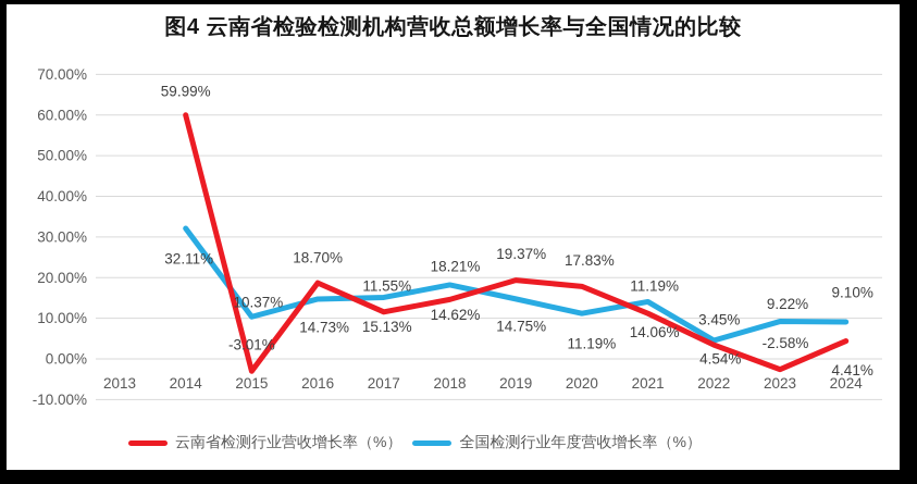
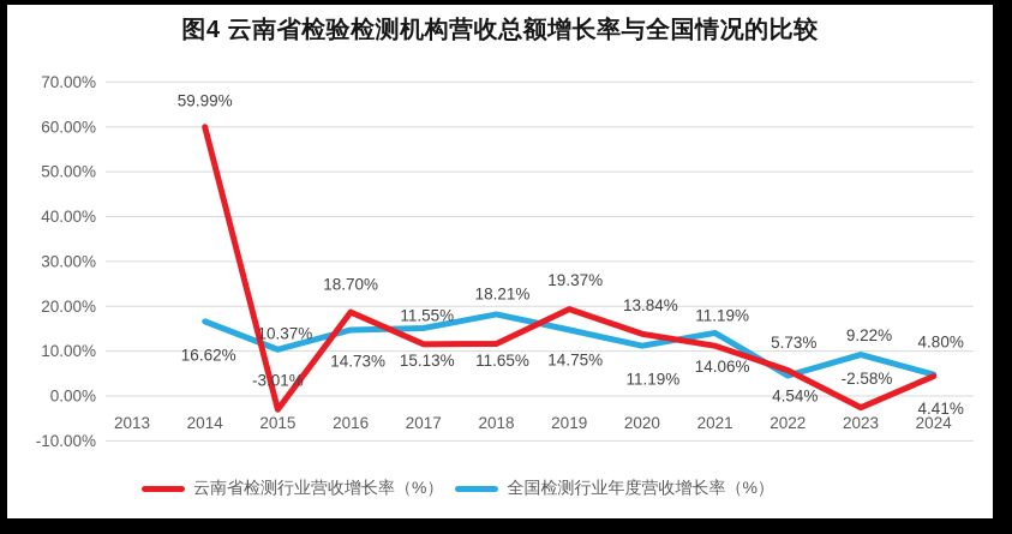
全国检测行业年度营收增长率（%）/2014: 32.11% -> 16.62%
云南省检测行业营收增长率（%）/2018: 14.62% -> 11.65%
云南省检测行业营收增长率（%）/2020: 17.83% -> 13.84%
云南省检测行业营收增长率（%）/2022: 3.45% -> 5.73%
全国检测行业年度营收增长率（%）/2024: 9.10% -> 4.80%
